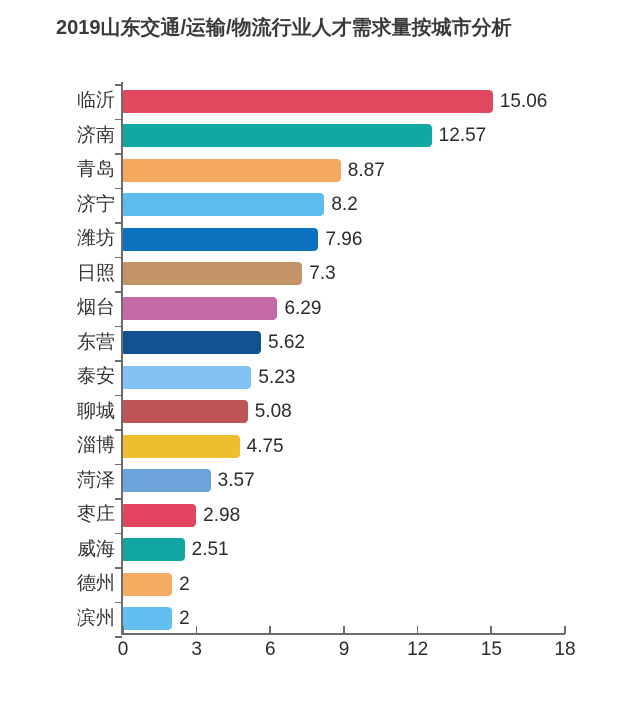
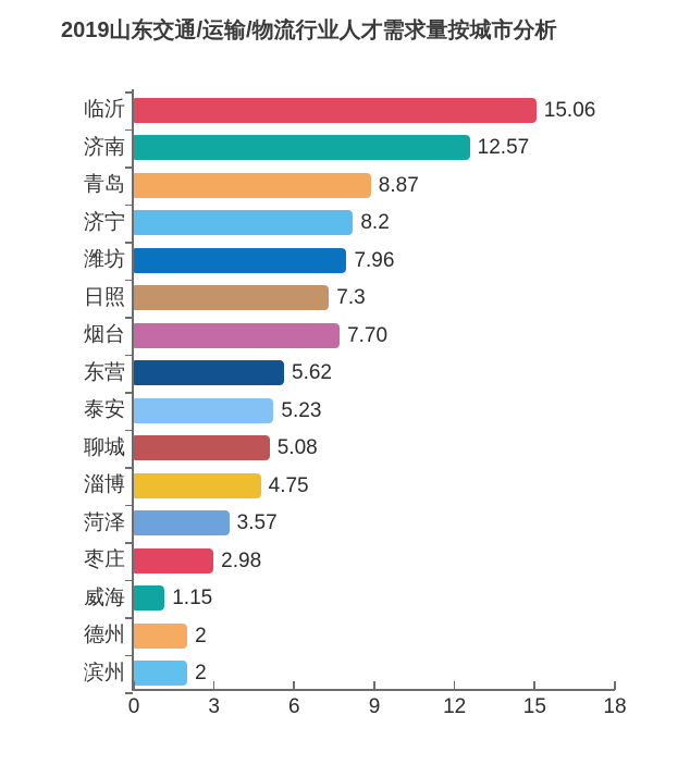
烟台: 6.29 -> 7.70
威海: 2.51 -> 1.15
